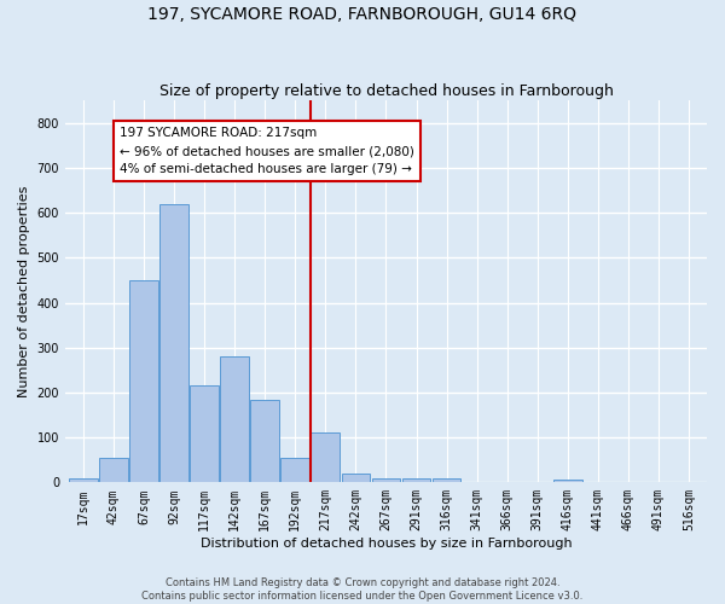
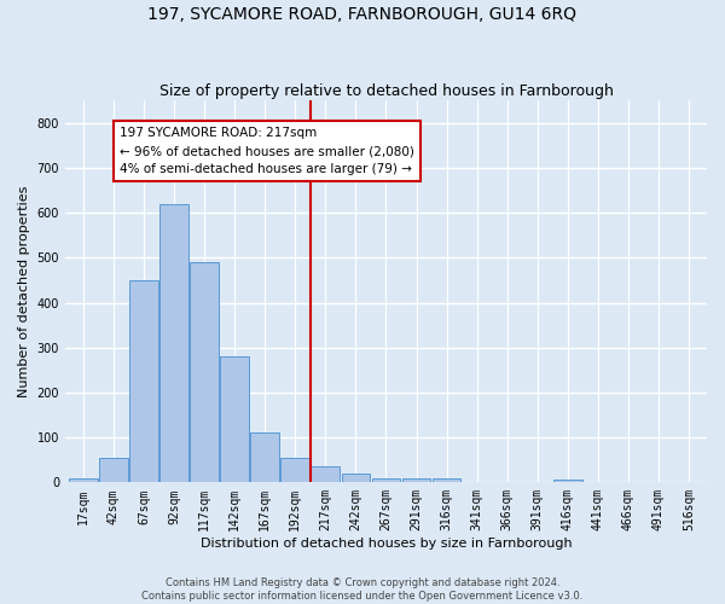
117sqm: 215 -> 490
167sqm: 185 -> 110
217sqm: 110 -> 35
